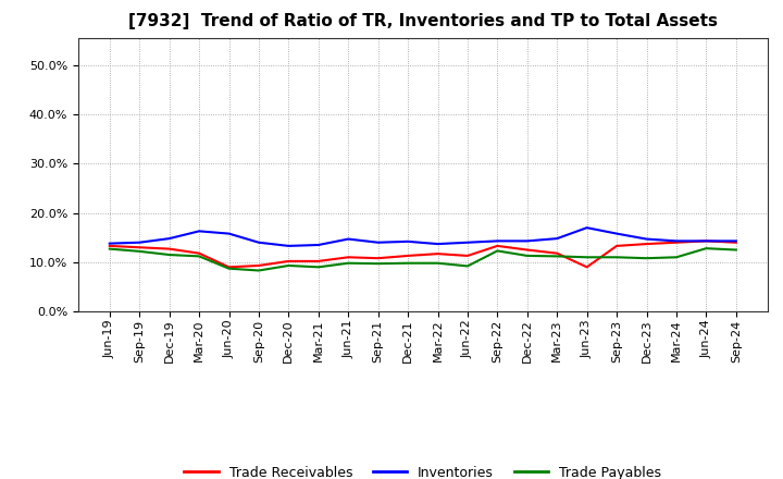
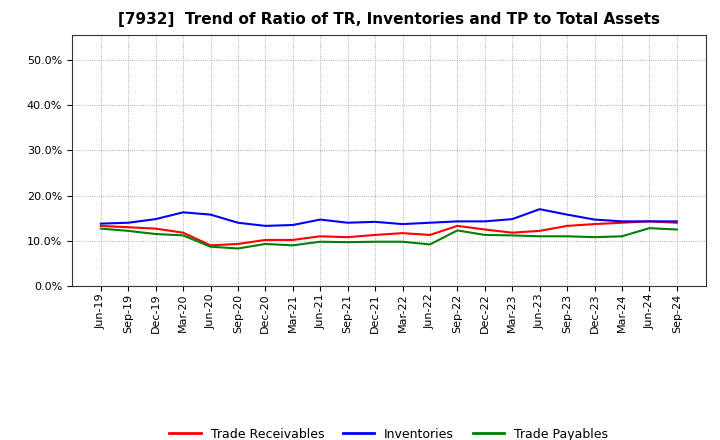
Trade Receivables/Jun-23: 9.0% -> 12.2%
